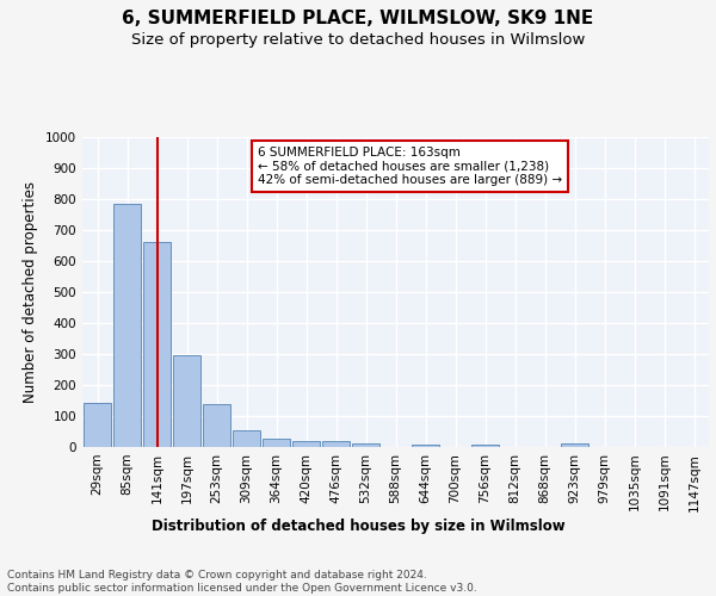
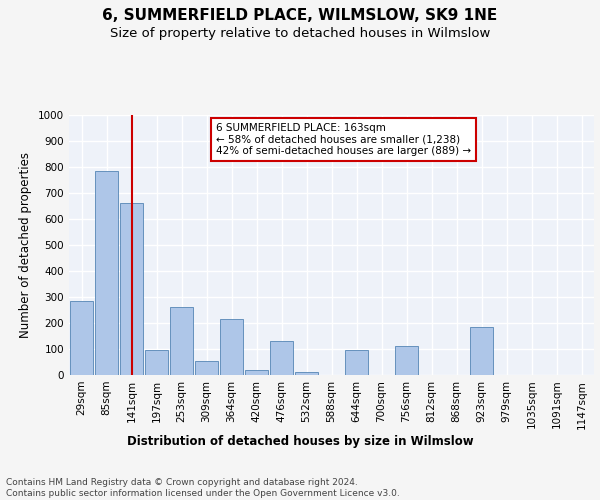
29sqm: 143 -> 285
197sqm: 295 -> 95
253sqm: 137 -> 260
364sqm: 28 -> 215
476sqm: 20 -> 130
644sqm: 7 -> 95
756sqm: 7 -> 110
923sqm: 13 -> 185
